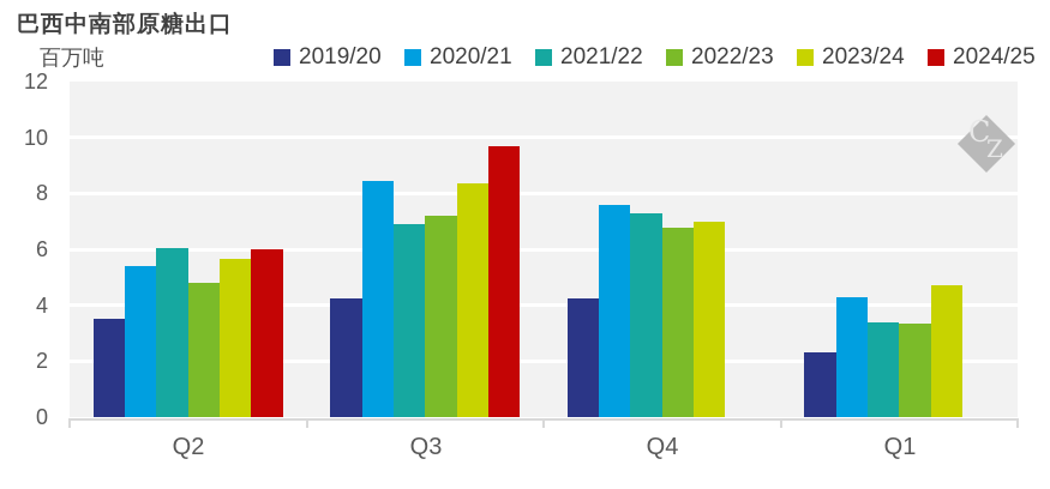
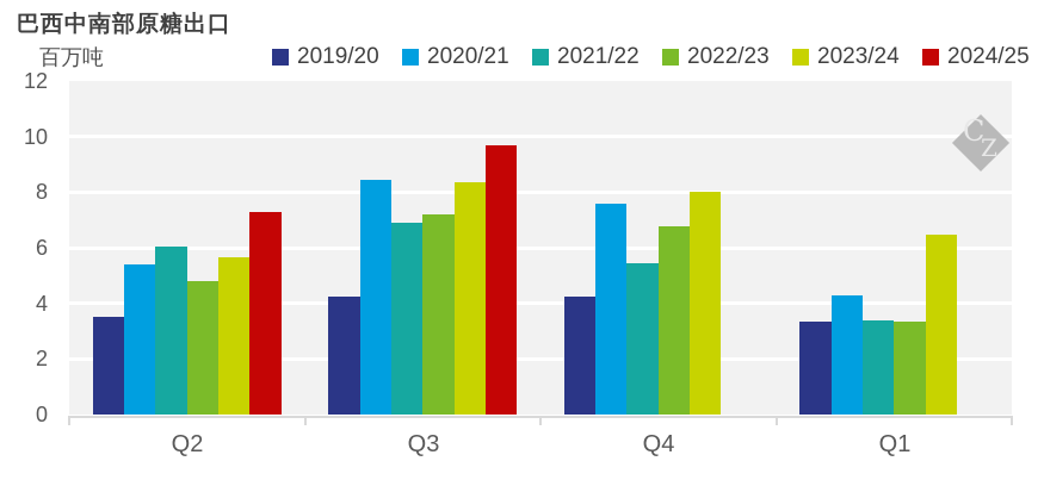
2024/25/Q2: 6.0 -> 7.3
2021/22/Q4: 7.3 -> 5.5
2023/24/Q4: 7.0 -> 8.0
2019/20/Q1: 2.3 -> 3.4
2023/24/Q1: 4.7 -> 6.5
